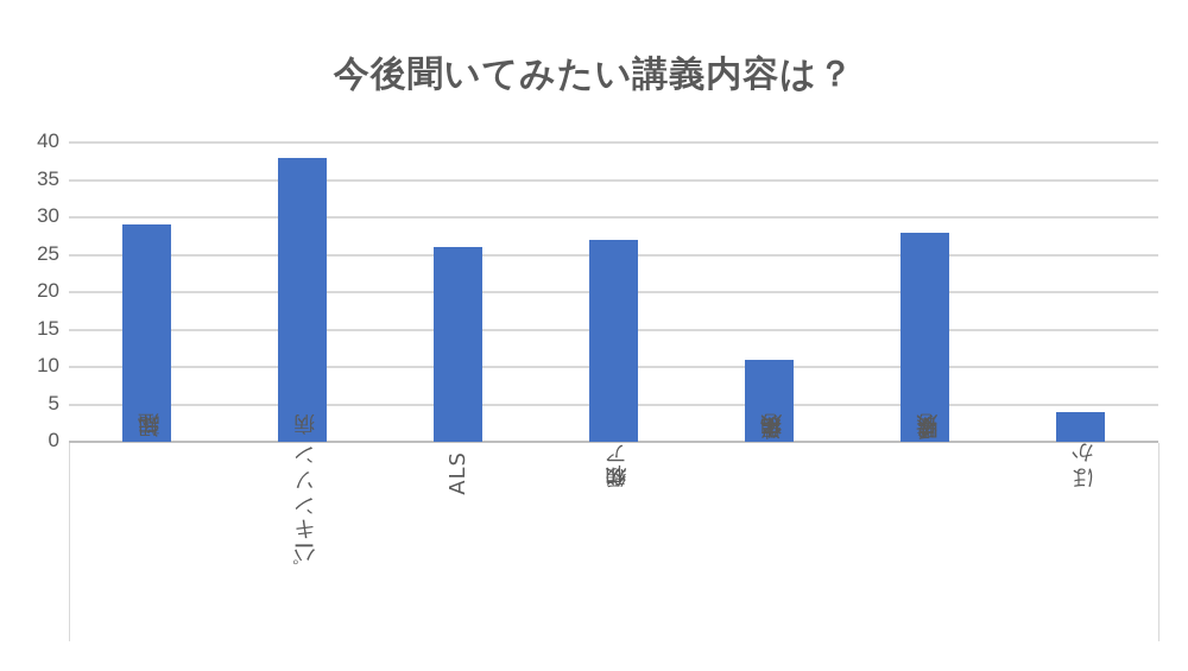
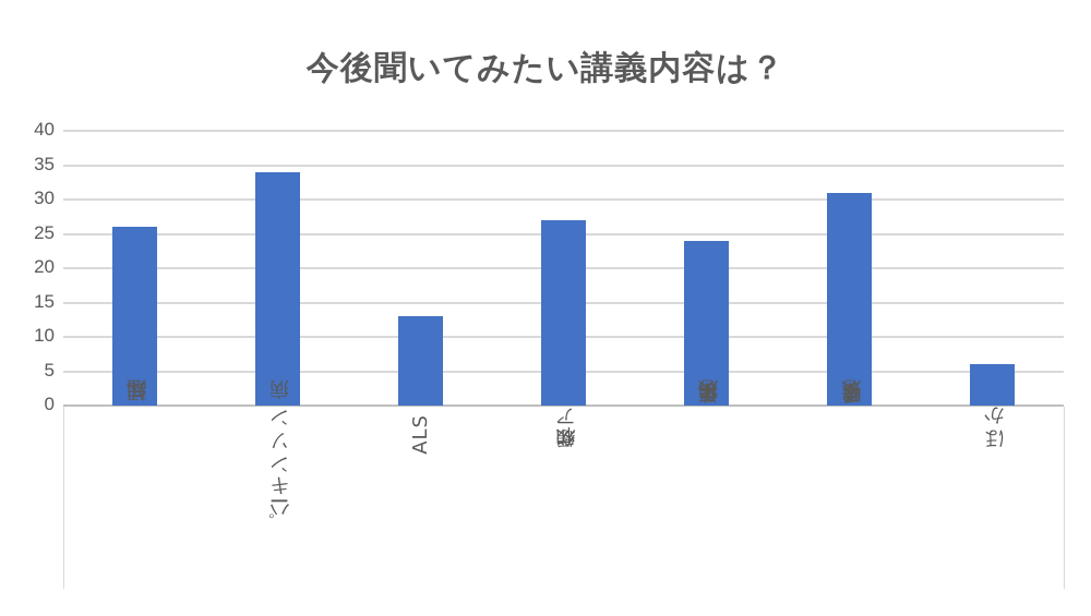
認知症: 29 -> 26
パーキンソン病: 38 -> 34
ALS: 26 -> 13
消化器疾患: 11 -> 24
呼吸器疾患: 28 -> 31
ほか: 4 -> 6
